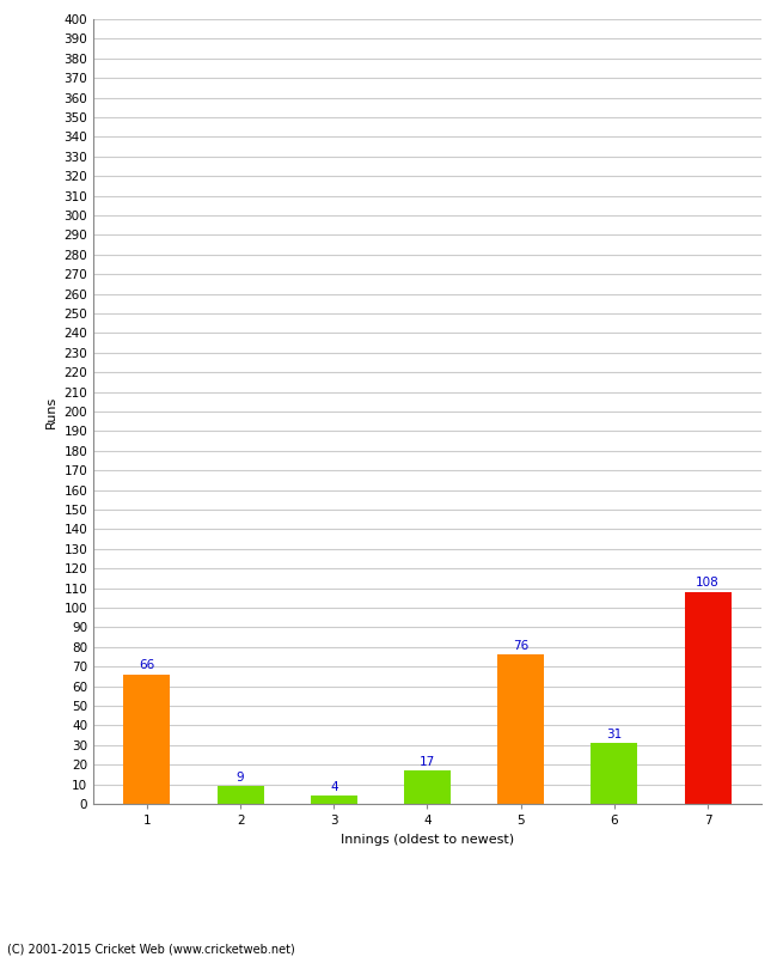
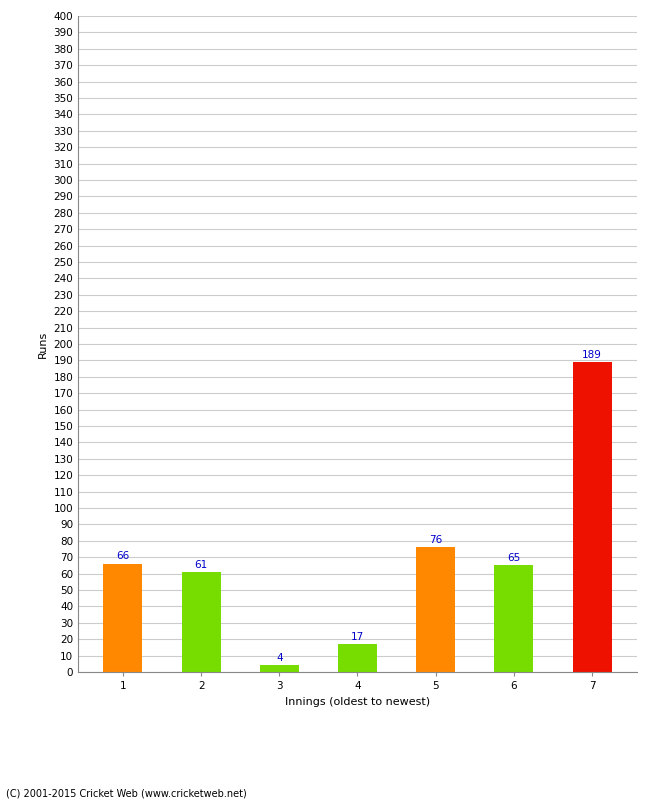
2: 9 -> 61
6: 31 -> 65
7: 108 -> 189
